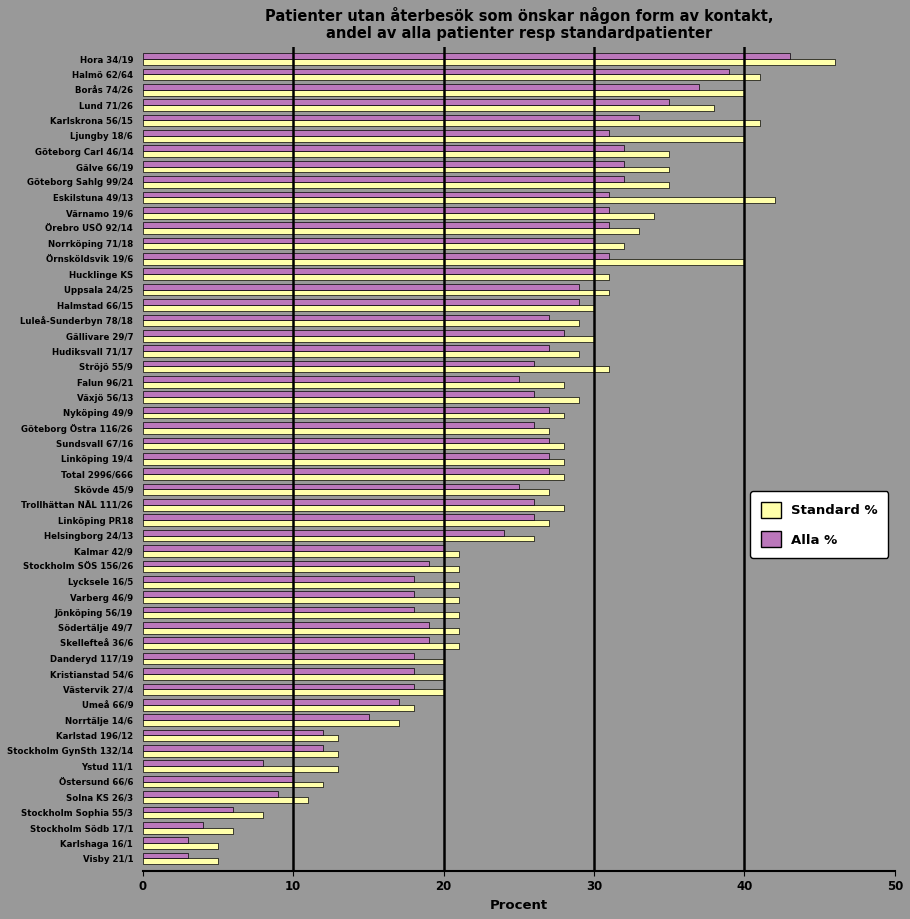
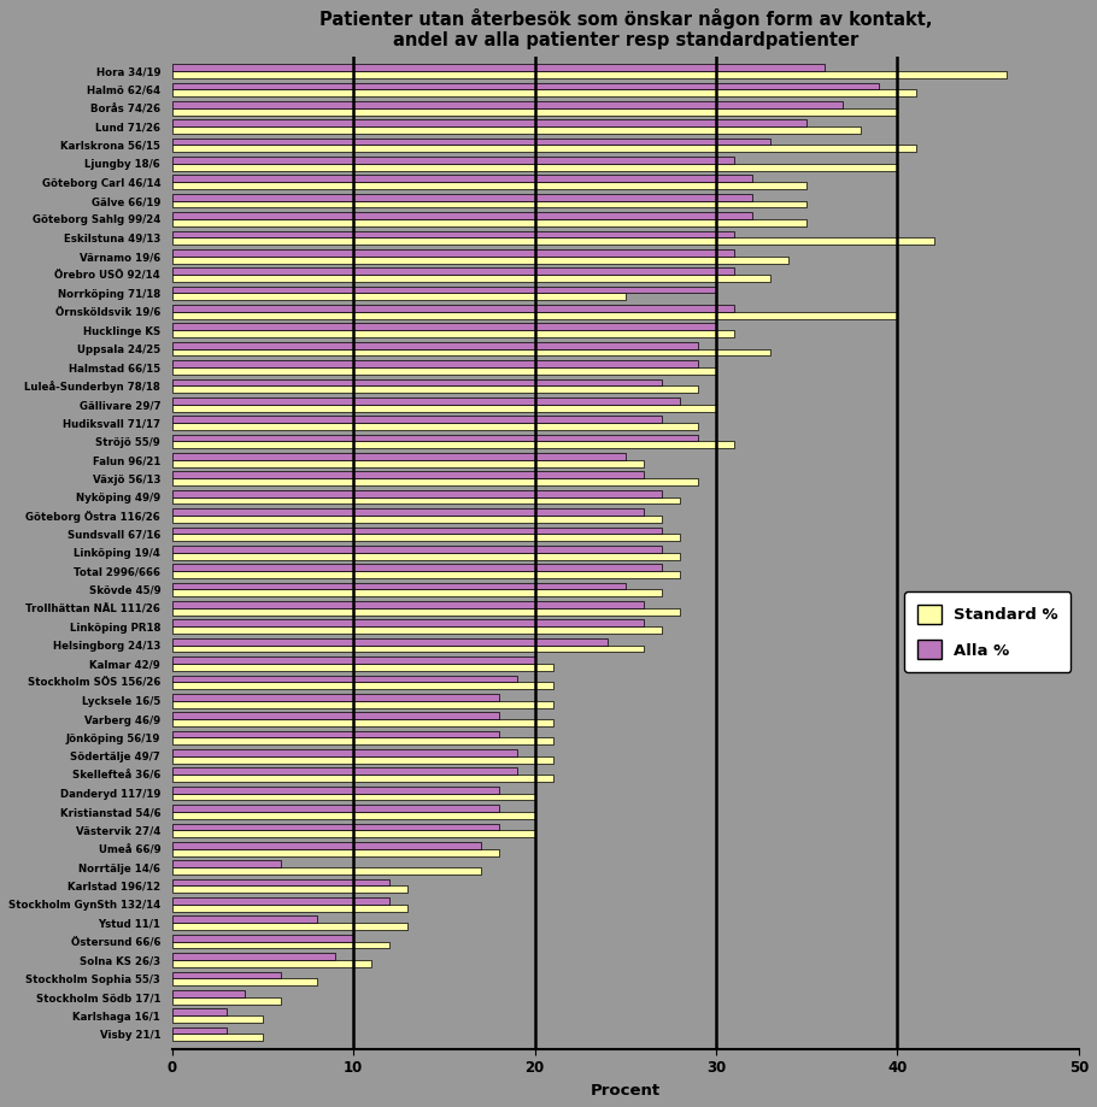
Alla %/Hora 34/19: 43 -> 36
Standard %/Norrköping 71/18: 32 -> 25
Standard %/Uppsala 24/25: 31 -> 33
Alla %/Ströjö 55/9: 26 -> 29
Standard %/Falun 96/21: 28 -> 26
Alla %/Norrtälje 14/6: 15 -> 6
